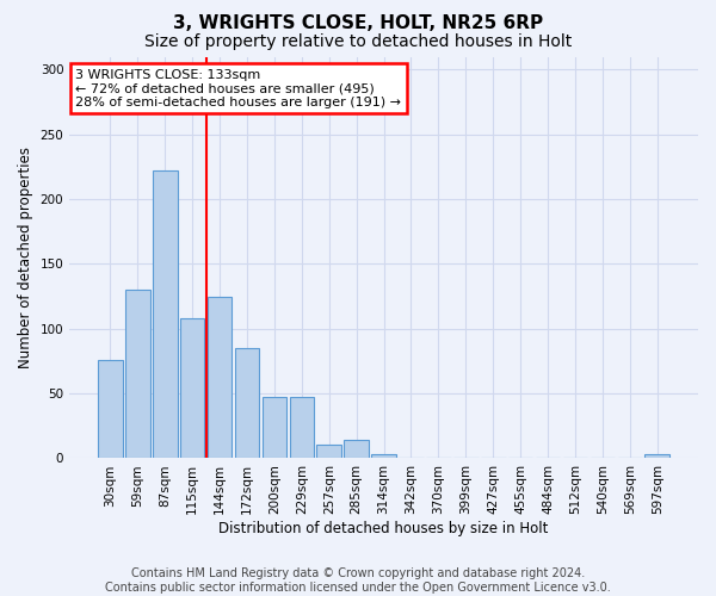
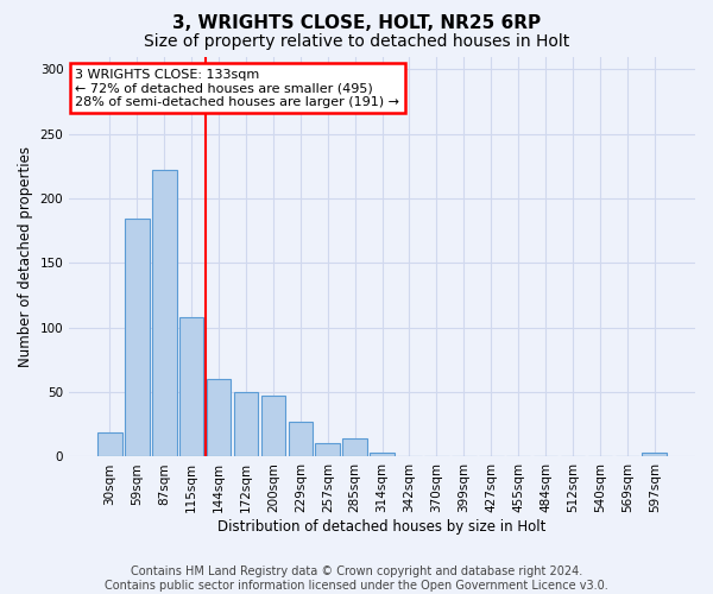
30sqm: 76 -> 19
59sqm: 130 -> 184
144sqm: 125 -> 60
172sqm: 85 -> 50
229sqm: 47 -> 27
